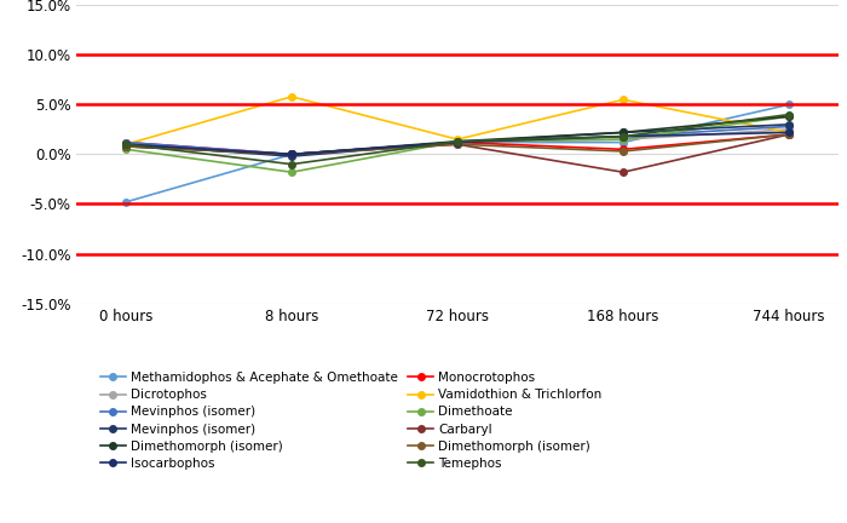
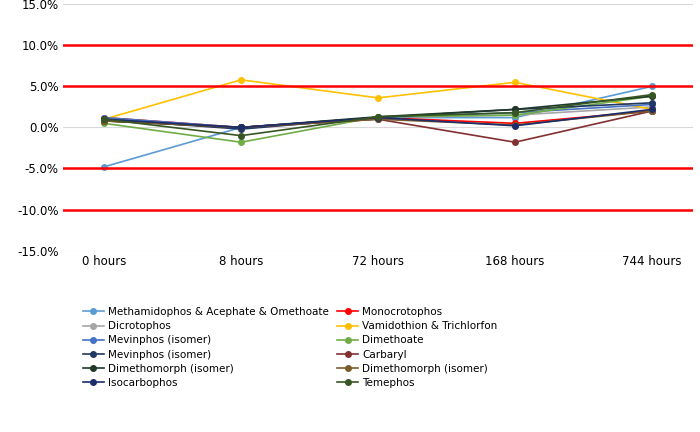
Vamidothion & Trichlorfon/72 hours: 1.5% -> 3.6%
Isocarbophos/168 hours: 1.8% -> 0.2%
